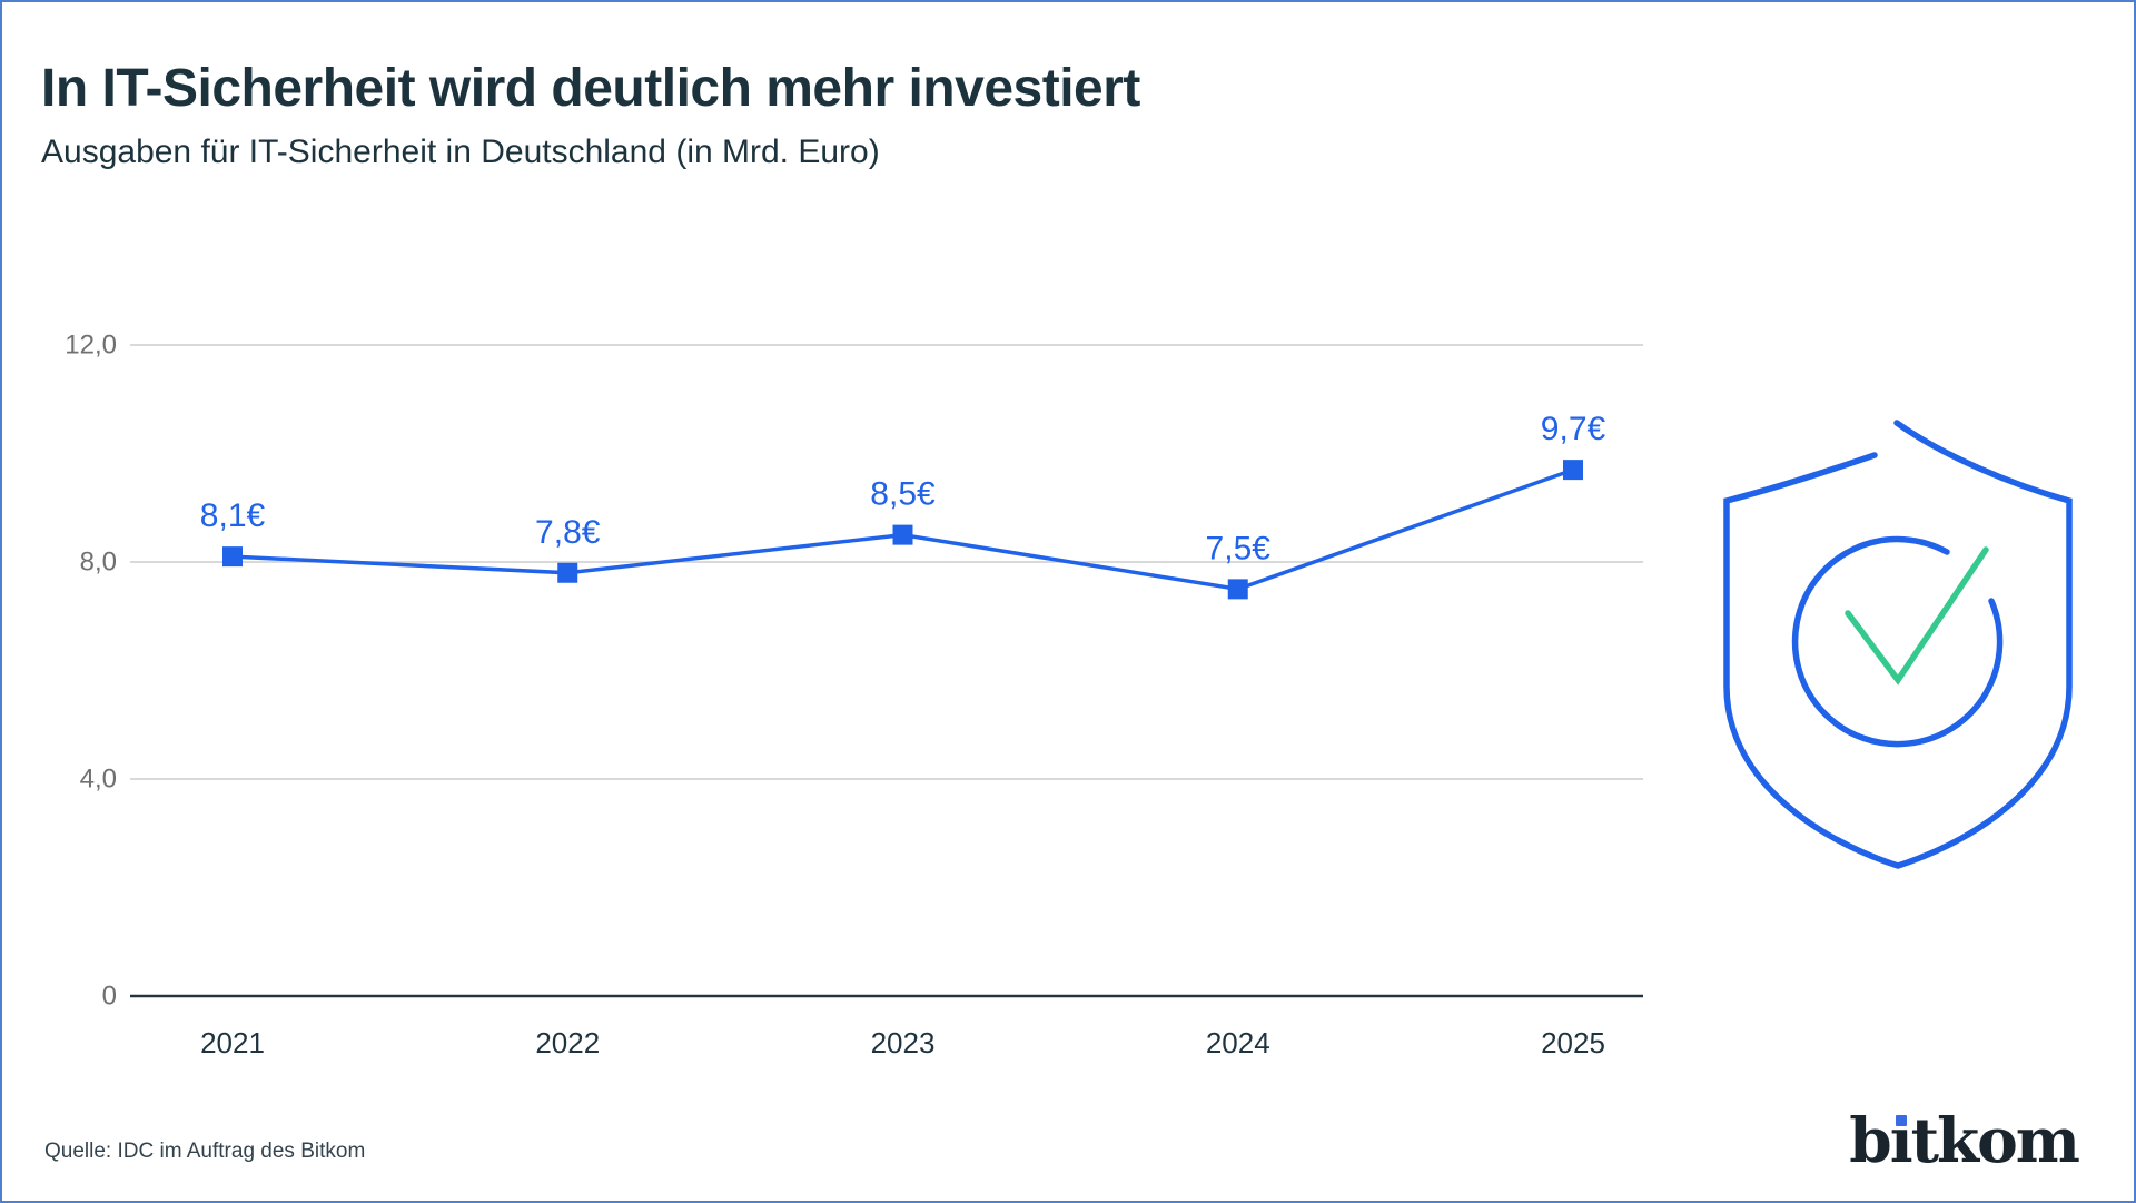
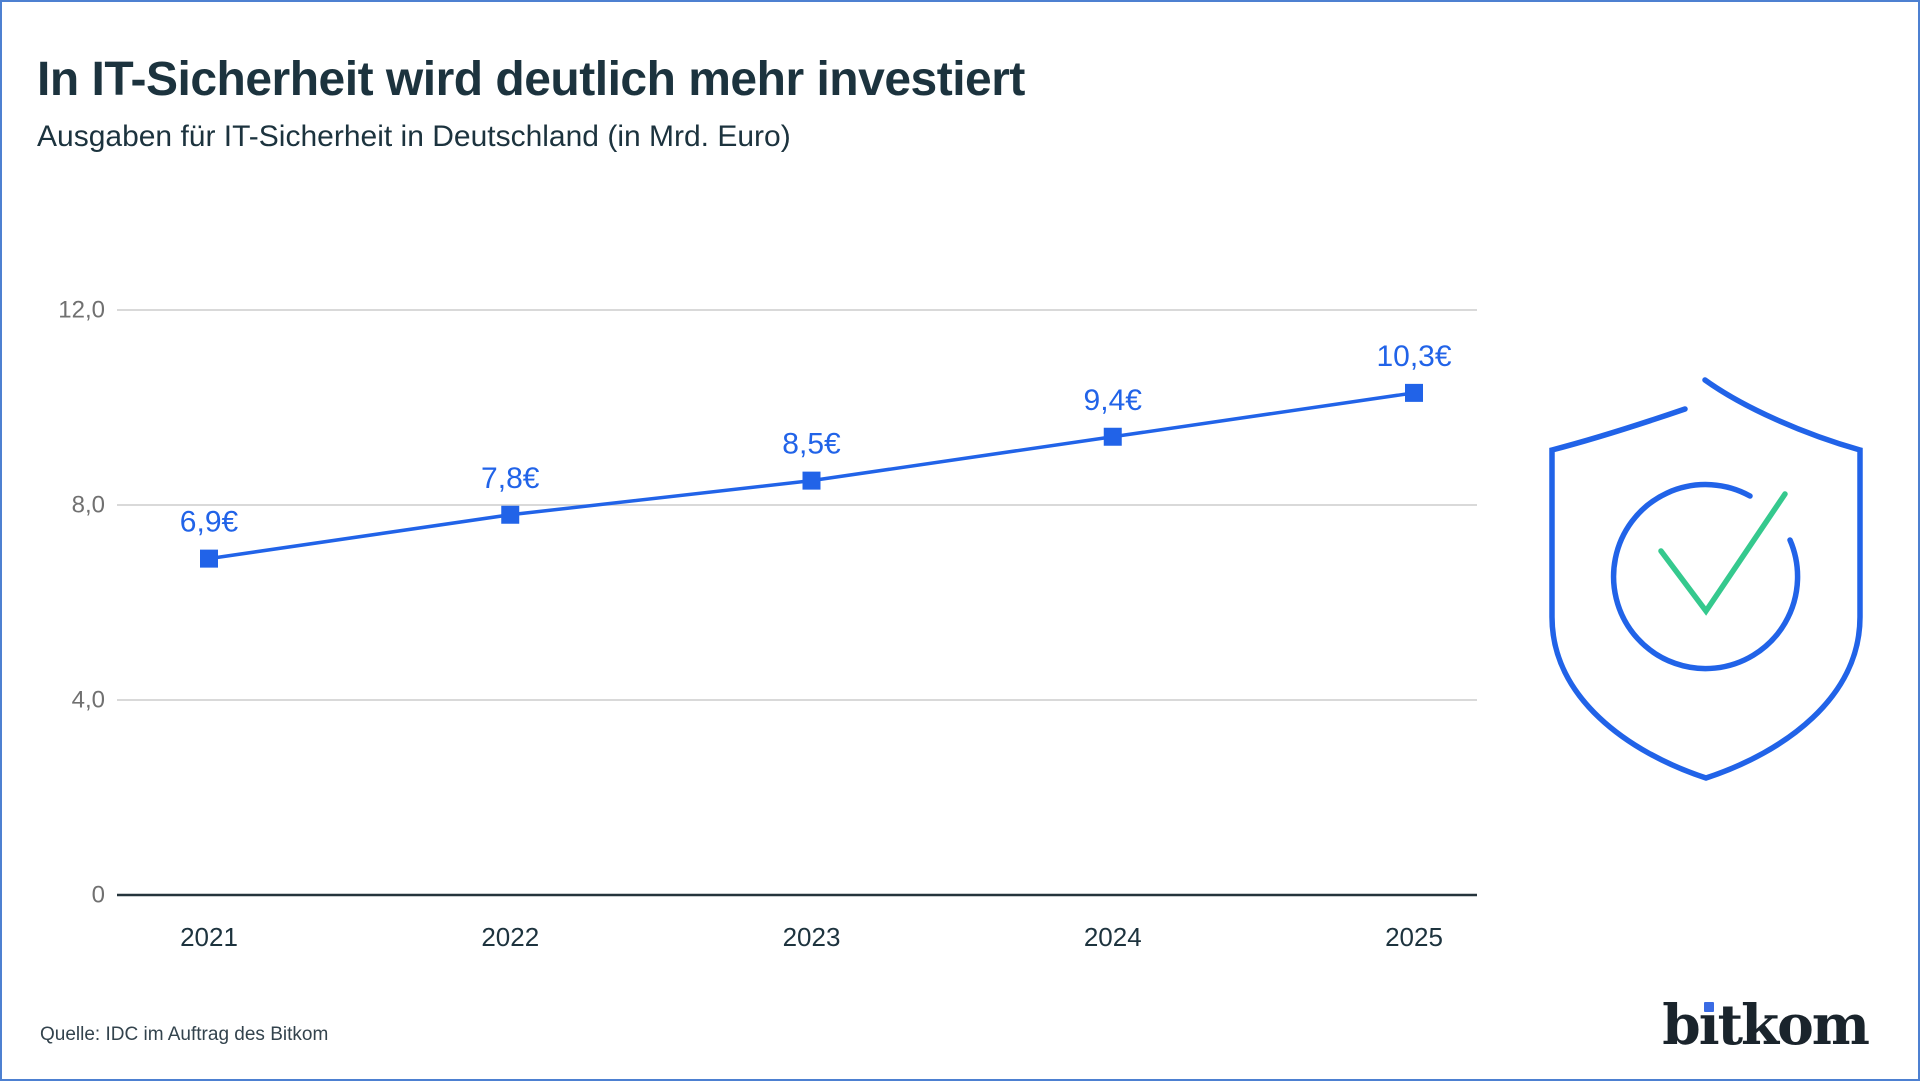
2021: 8,1 -> 6,9
2024: 7,5 -> 9,4
2025: 9,7 -> 10,3
